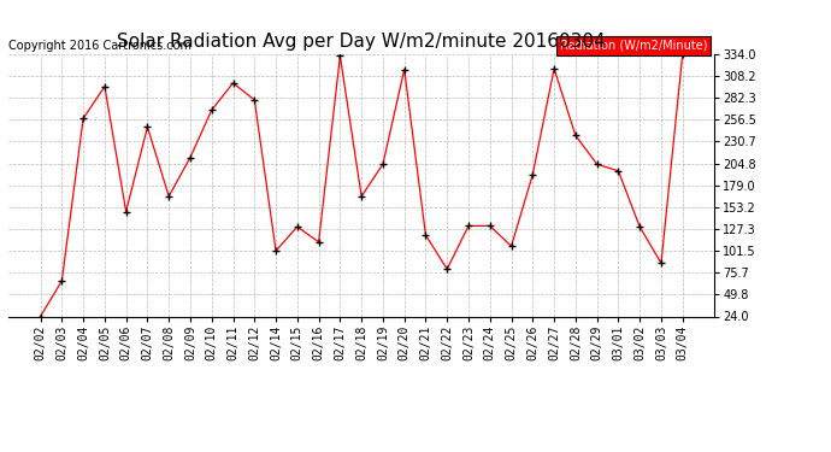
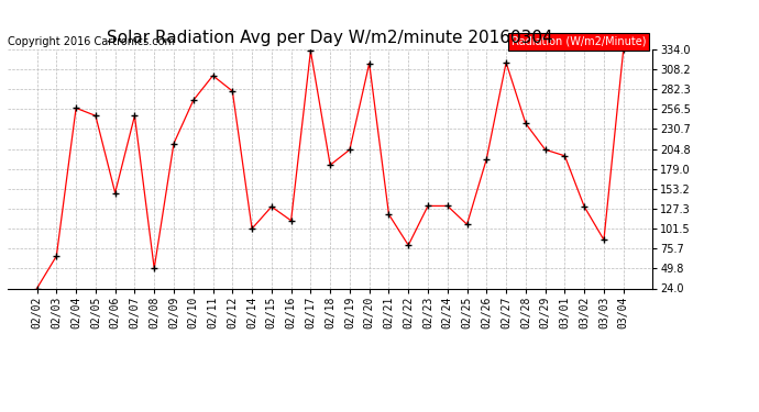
02/05: 296 -> 248
02/08: 166 -> 50
02/18: 166 -> 184
